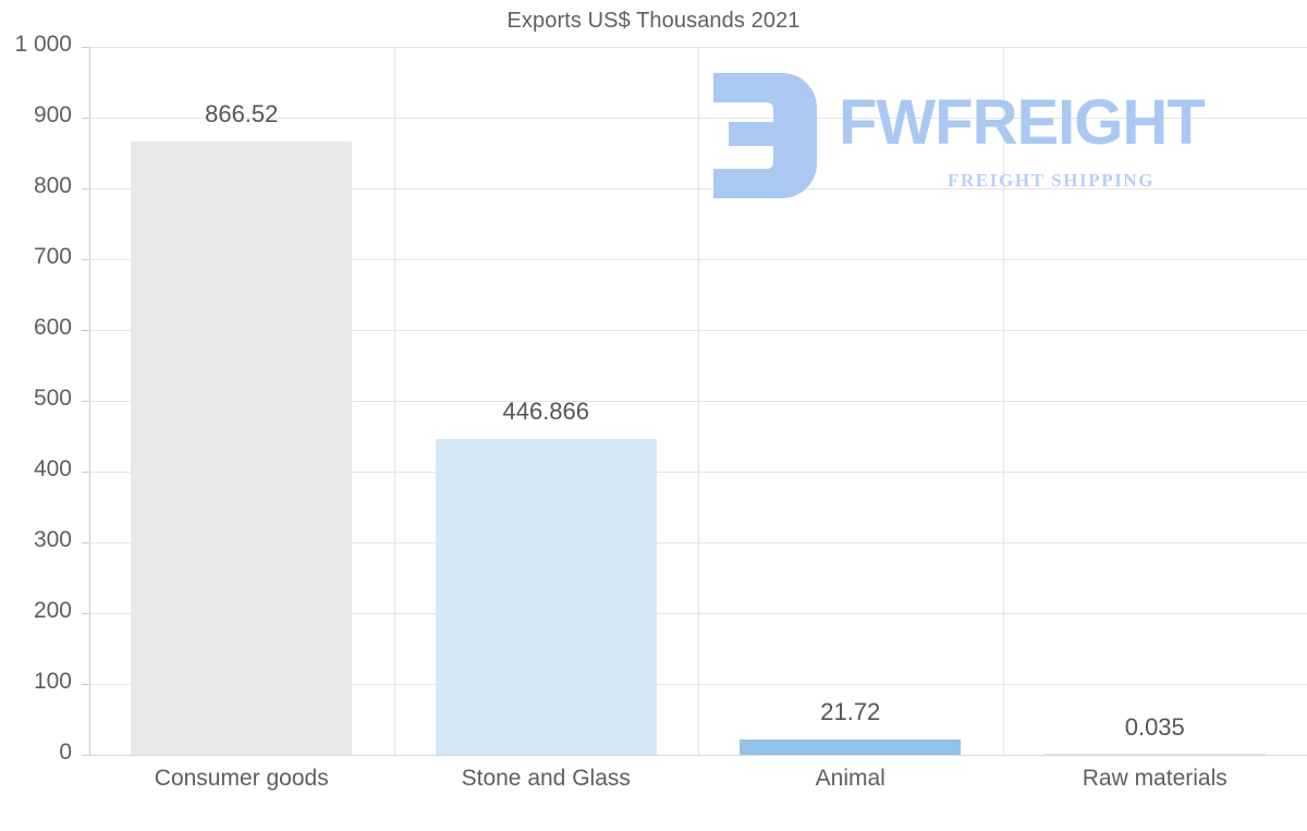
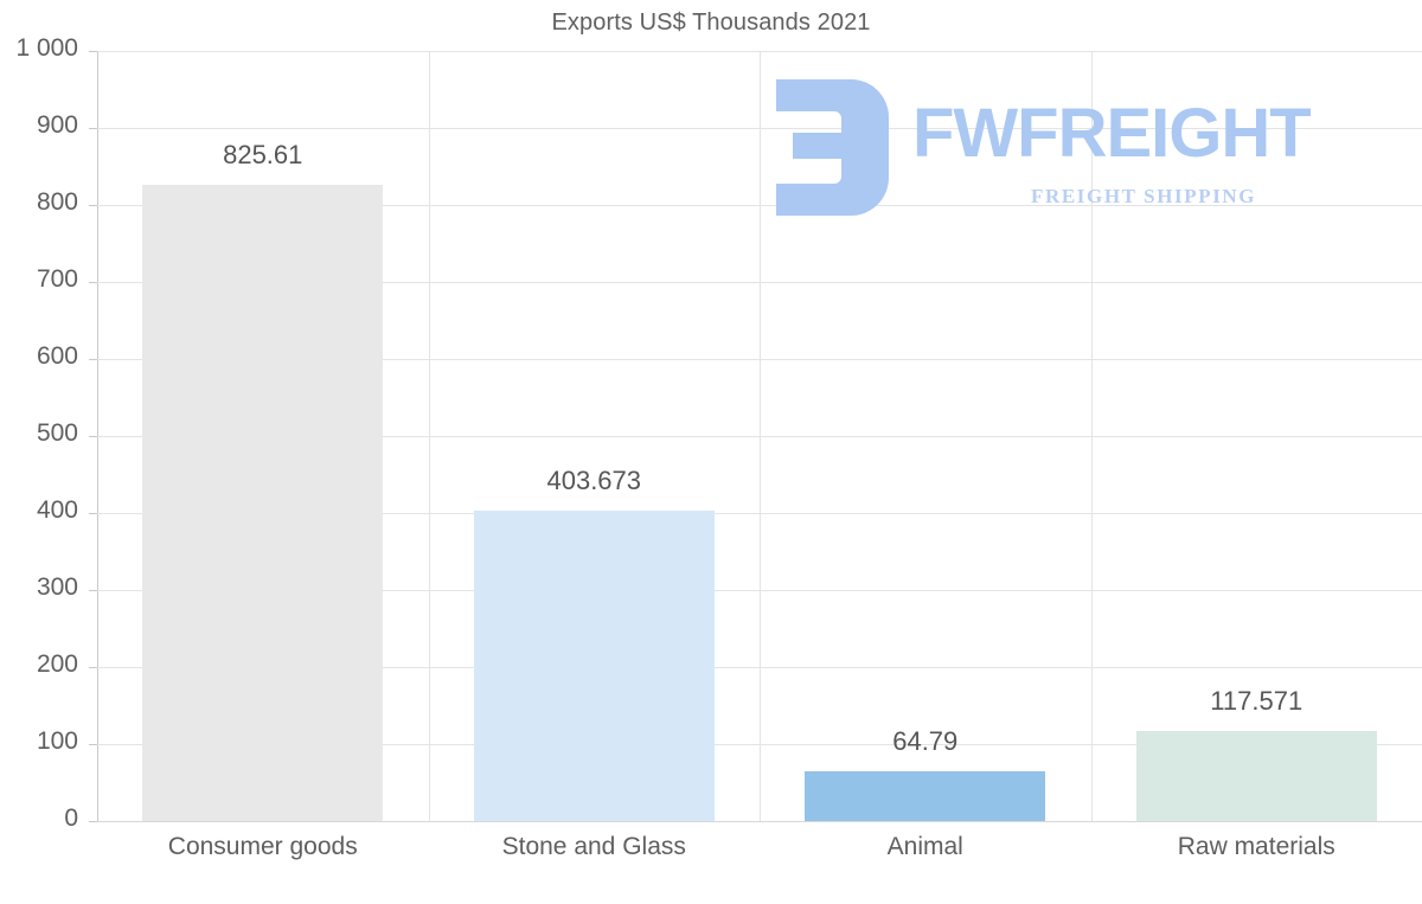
Consumer goods: 866.52 -> 825.61
Stone and Glass: 446.866 -> 403.673
Animal: 21.72 -> 64.79
Raw materials: 0.035 -> 117.571
